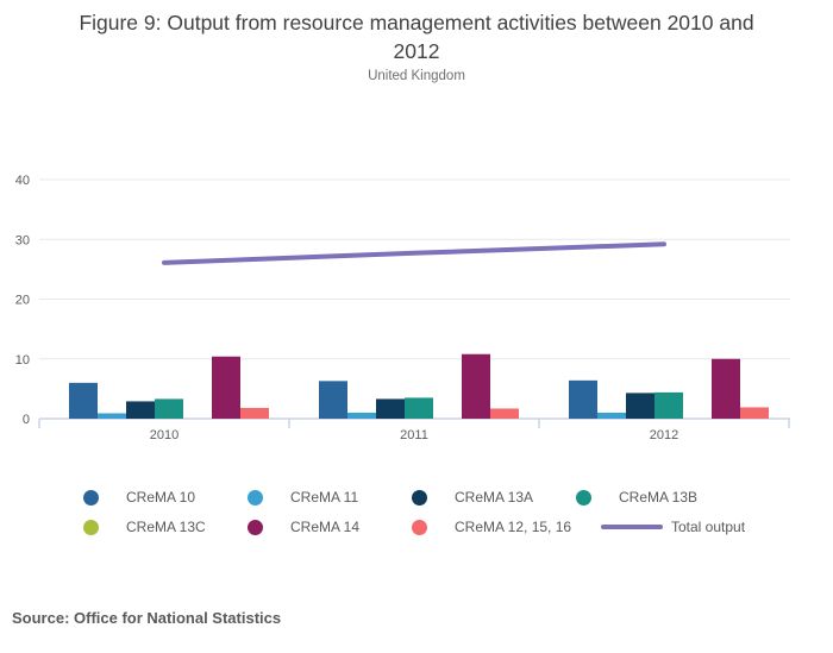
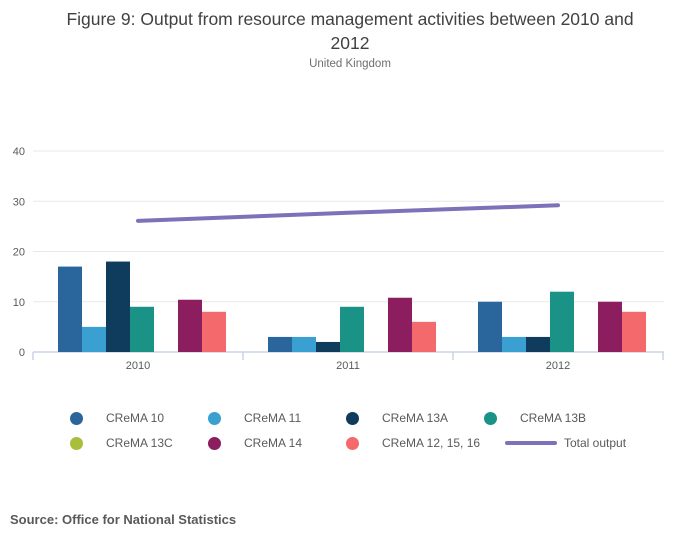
CReMA 10/2010: 6 -> 17
CReMA 11/2010: 1 -> 5
CReMA 13A/2010: 3 -> 18
CReMA 13B/2010: 3 -> 9
CReMA 12, 15, 16/2010: 2 -> 8
CReMA 10/2011: 6 -> 3
CReMA 11/2011: 1 -> 3
CReMA 13A/2011: 3 -> 2
CReMA 13B/2011: 4 -> 9
CReMA 12, 15, 16/2011: 2 -> 6
CReMA 10/2012: 6 -> 10
CReMA 11/2012: 1 -> 3
CReMA 13A/2012: 4 -> 3
CReMA 13B/2012: 4 -> 12
CReMA 12, 15, 16/2012: 2 -> 8
